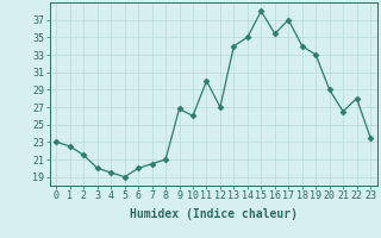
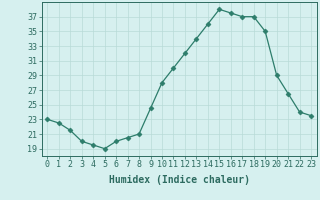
9: 26.8 -> 24.5
10: 26.0 -> 28.0
12: 27.0 -> 32.0
14: 35.0 -> 36.0
16: 35.4 -> 37.5
18: 34.0 -> 37.0
19: 33.0 -> 35.0
22: 28.0 -> 24.0
